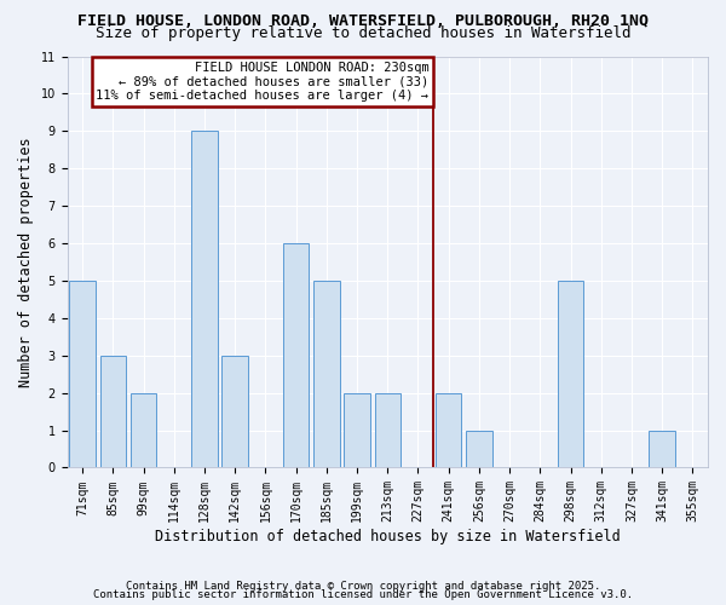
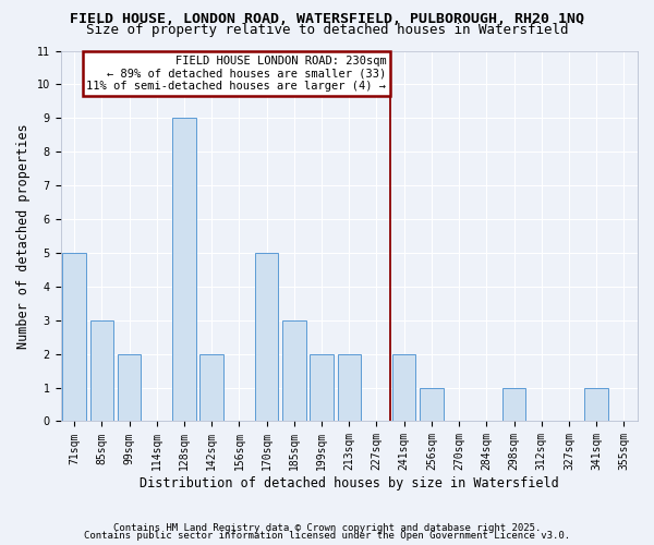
142sqm: 3 -> 2
170sqm: 6 -> 5
185sqm: 5 -> 3
298sqm: 5 -> 1
